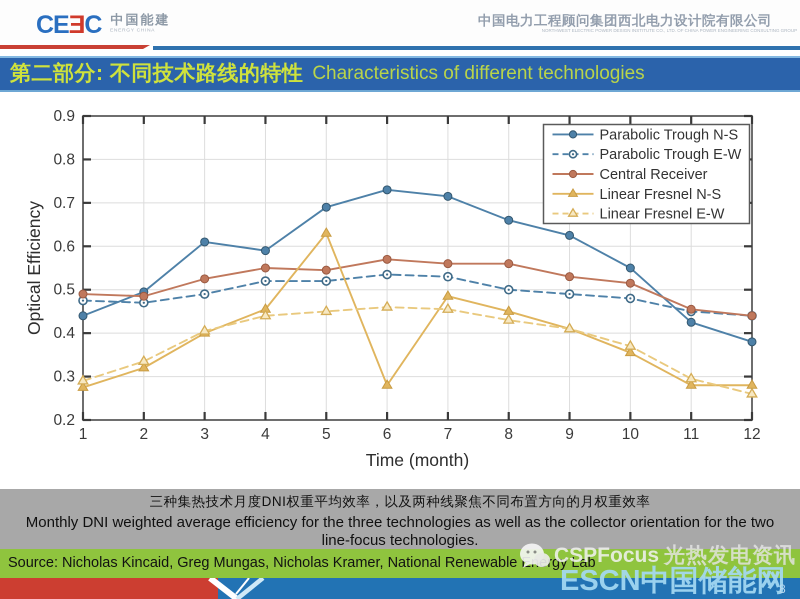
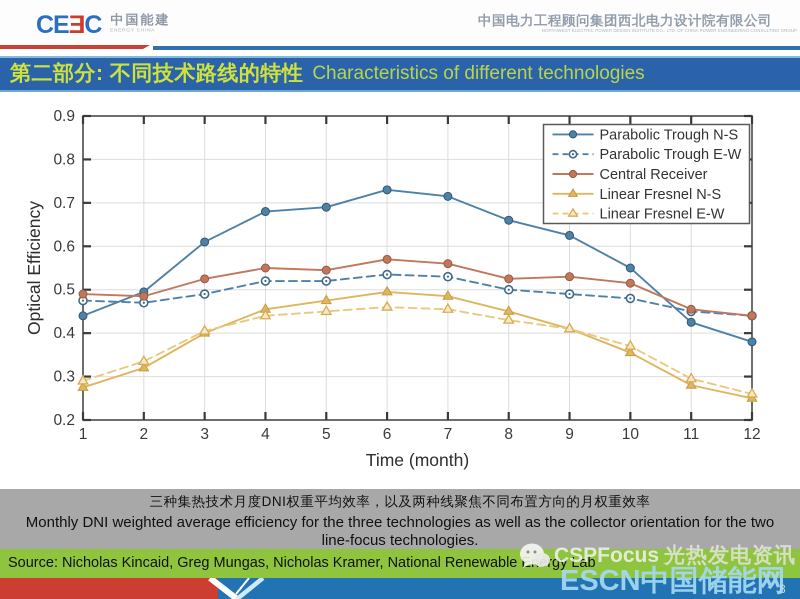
Parabolic Trough N-S/4: 0.59 -> 0.68
Linear Fresnel N-S/5: 0.63 -> 0.47
Linear Fresnel N-S/6: 0.28 -> 0.49
Central Receiver/8: 0.56 -> 0.53
Linear Fresnel N-S/12: 0.28 -> 0.25
